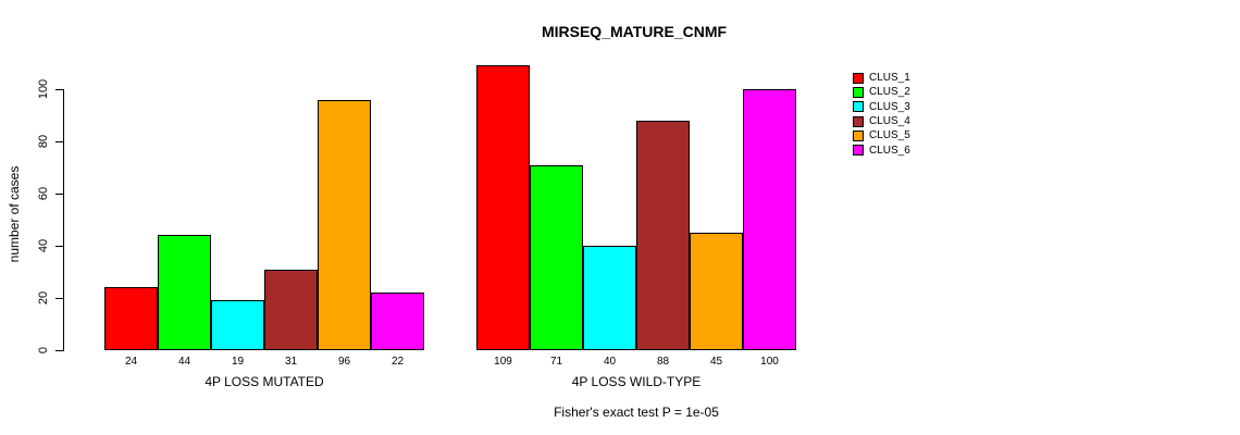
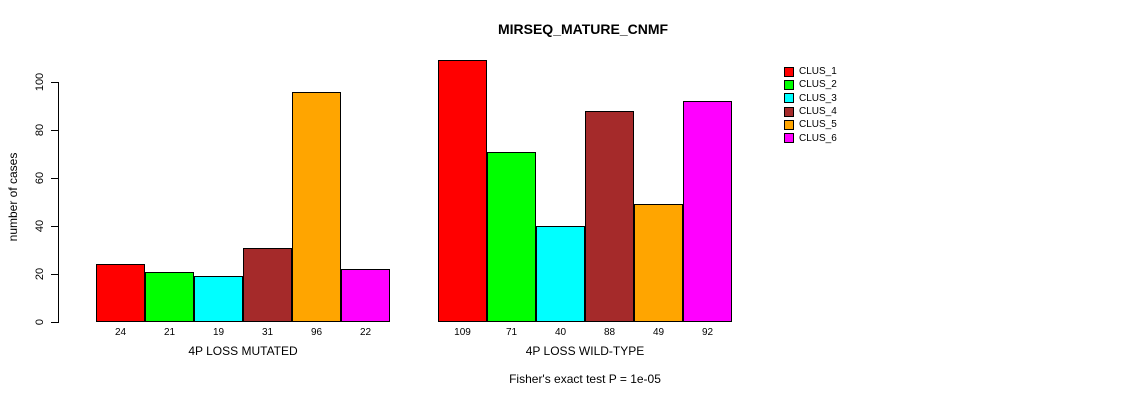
CLUS_2/4P LOSS MUTATED: 44 -> 21
CLUS_5/4P LOSS WILD-TYPE: 45 -> 49
CLUS_6/4P LOSS WILD-TYPE: 100 -> 92
